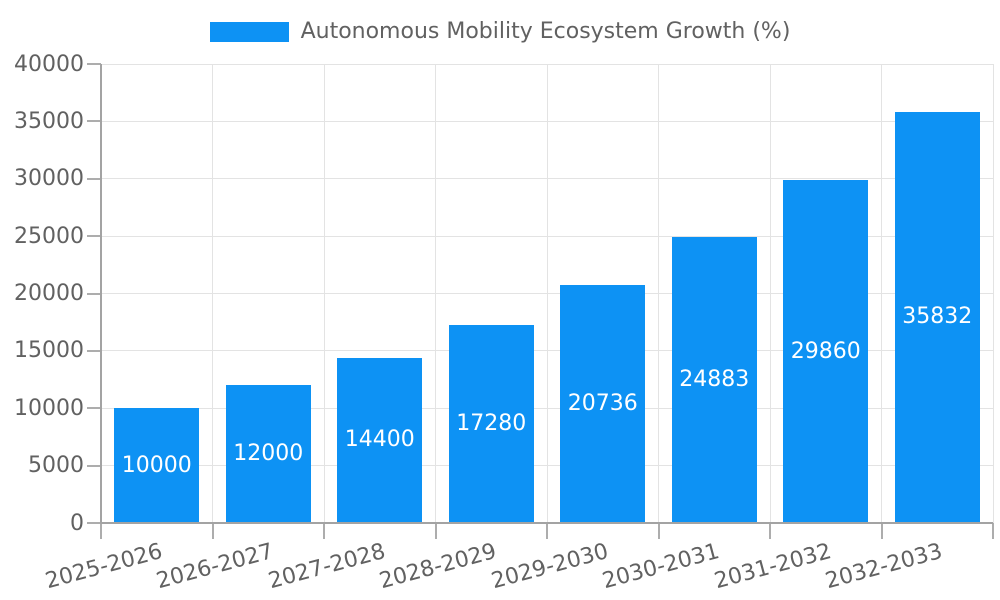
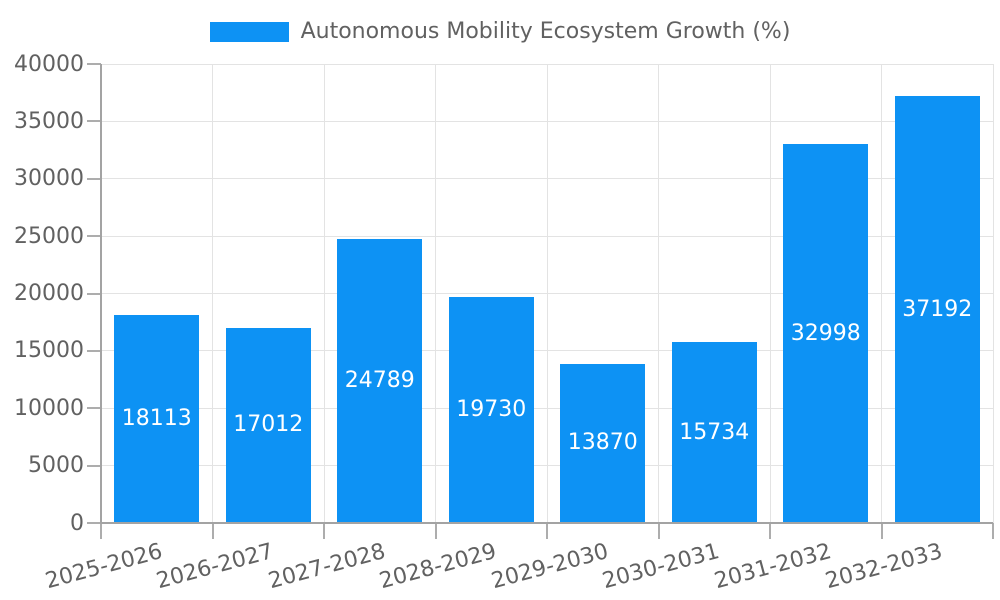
2025-2026: 10000 -> 18113
2026-2027: 12000 -> 17012
2027-2028: 14400 -> 24789
2028-2029: 17280 -> 19730
2029-2030: 20736 -> 13870
2030-2031: 24883 -> 15734
2031-2032: 29860 -> 32998
2032-2033: 35832 -> 37192
